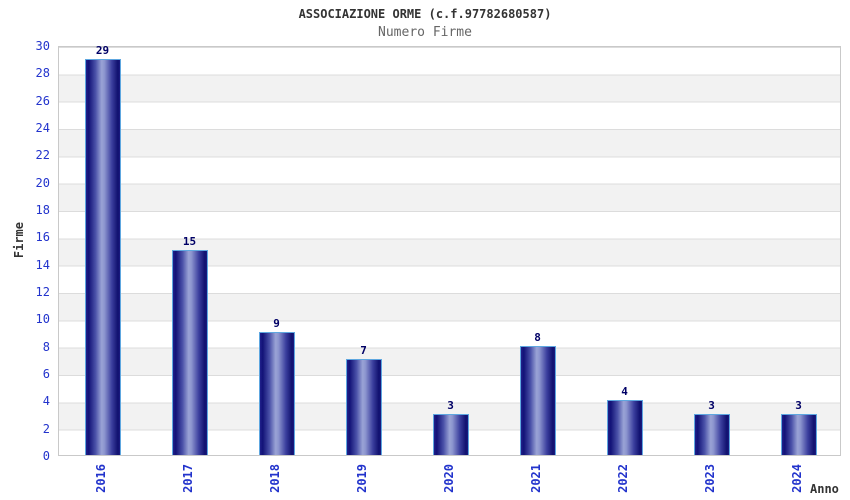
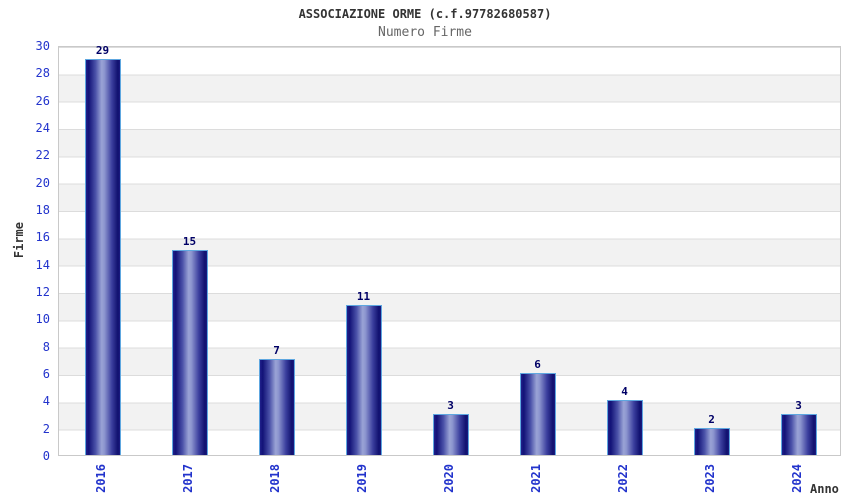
2018: 9 -> 7
2019: 7 -> 11
2021: 8 -> 6
2023: 3 -> 2
